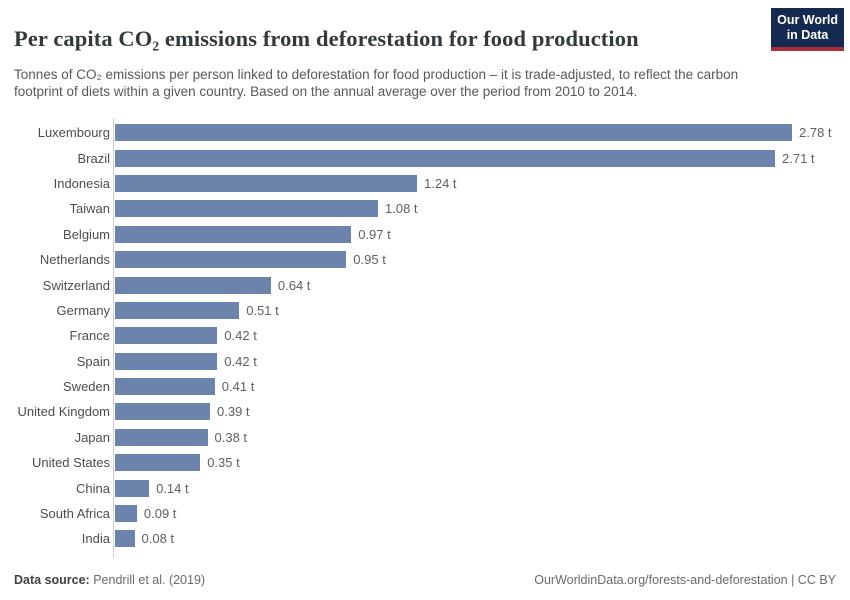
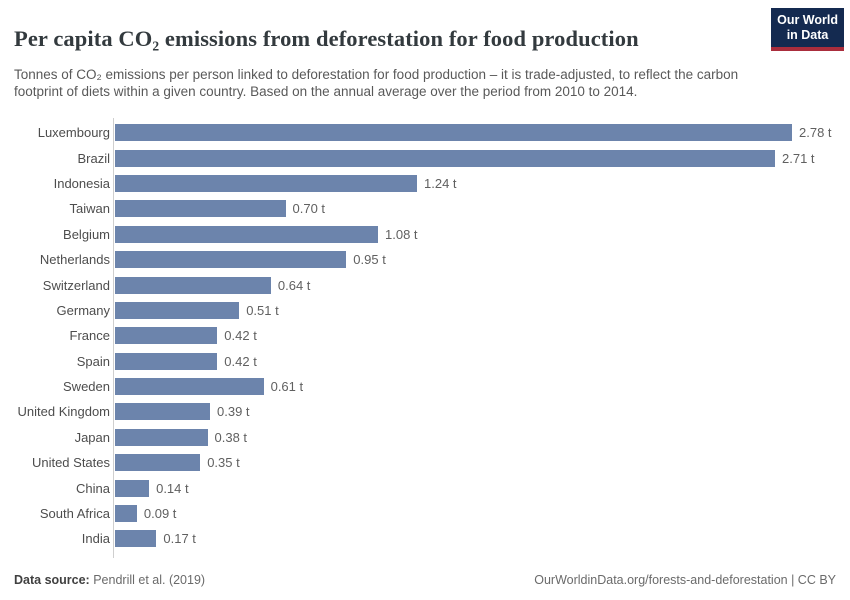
Taiwan: 1.08 -> 0.70
Belgium: 0.97 -> 1.08
Sweden: 0.41 -> 0.61
India: 0.08 -> 0.17
